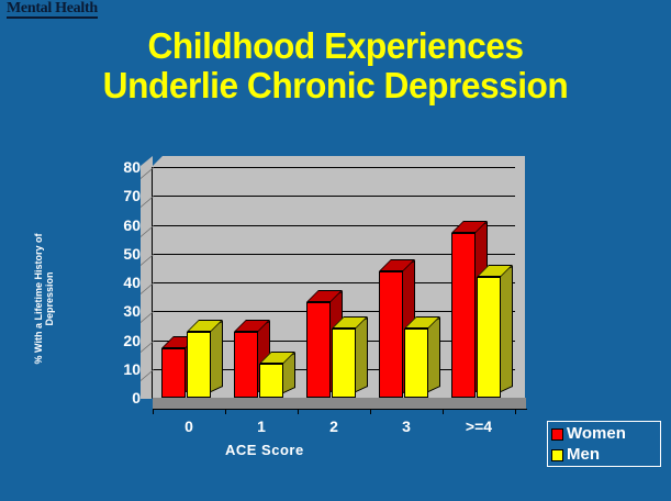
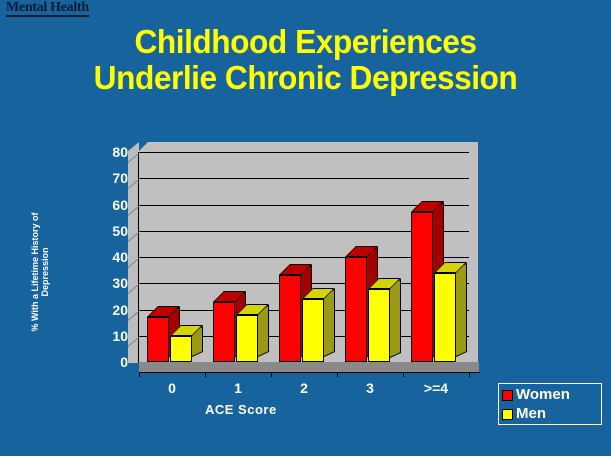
Men/0: 23 -> 10
Men/1: 12 -> 18
Women/3: 44 -> 40
Men/3: 24 -> 28
Men/>=4: 42 -> 34
